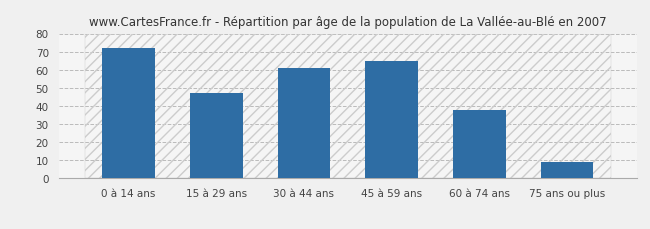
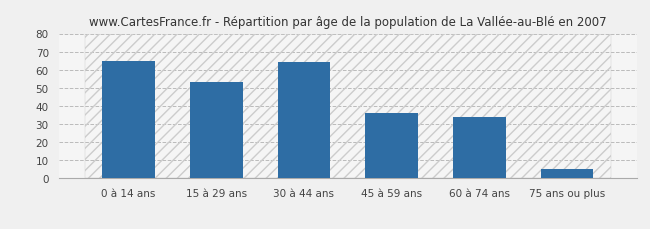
0 à 14 ans: 72 -> 65
15 à 29 ans: 47 -> 53
30 à 44 ans: 61 -> 64
45 à 59 ans: 65 -> 36
60 à 74 ans: 38 -> 34
75 ans ou plus: 9 -> 5
